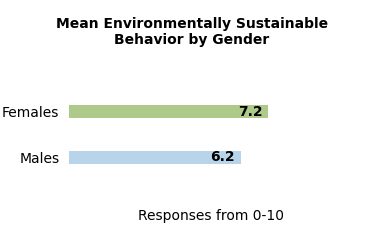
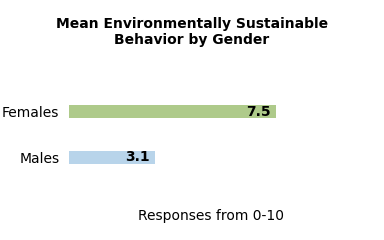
Females: 7.2 -> 7.5
Males: 6.2 -> 3.1
